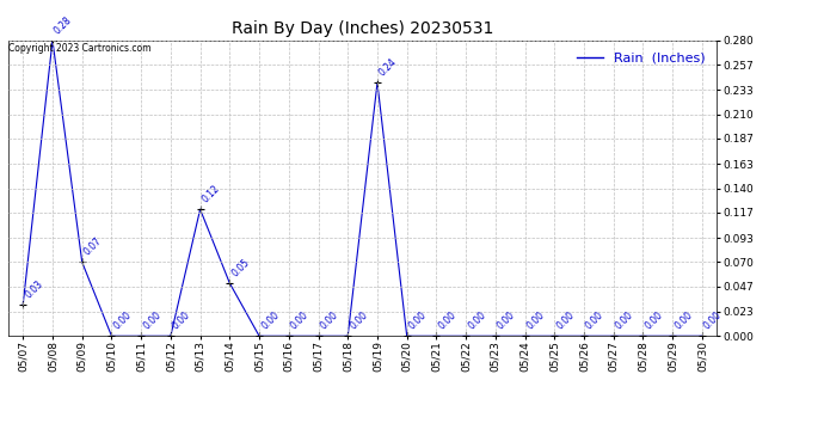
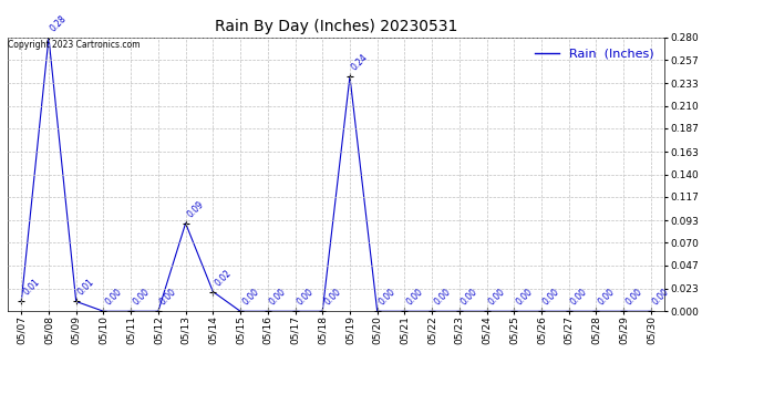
05/07: 0.03 -> 0.01
05/09: 0.07 -> 0.01
05/13: 0.12 -> 0.09
05/14: 0.05 -> 0.02
